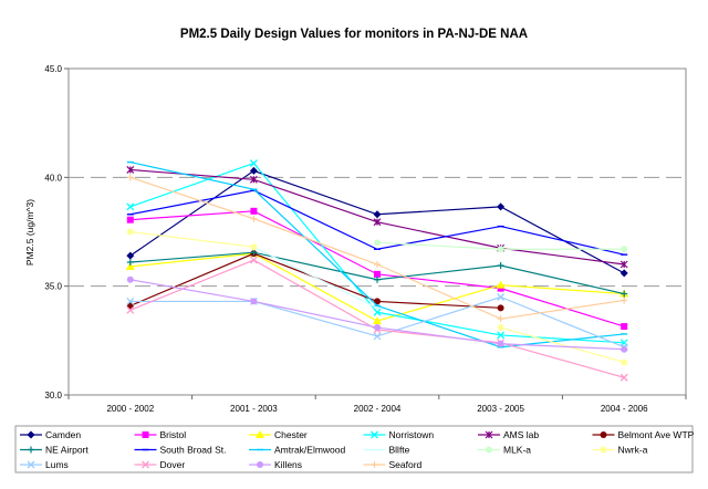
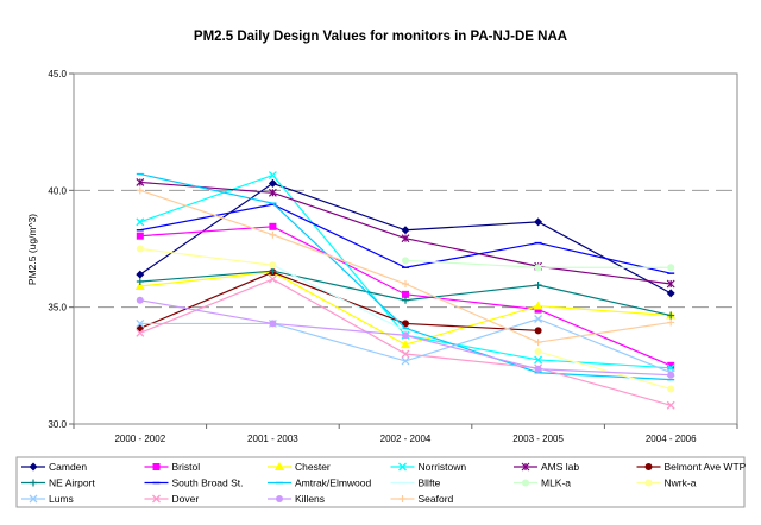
Killens/2002 - 2004: 33.1 -> 33.8
Bristol/2004 - 2006: 33.1 -> 32.5
Amtrak/Elmwood/2004 - 2006: 32.8 -> 31.9
